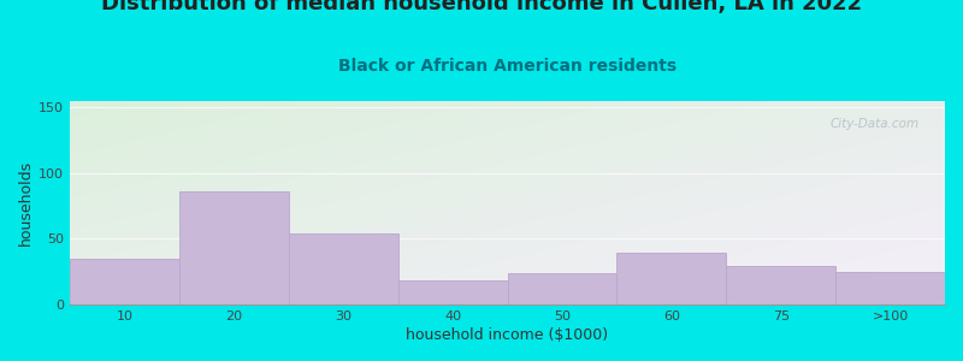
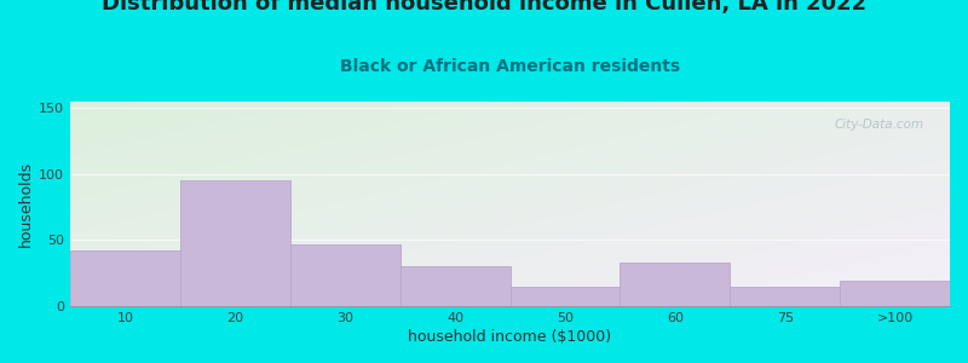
10: 35 -> 42
20: 86 -> 95
30: 54 -> 47
40: 18 -> 30
50: 24 -> 15
60: 39 -> 33
75: 29 -> 15
>100: 25 -> 19
